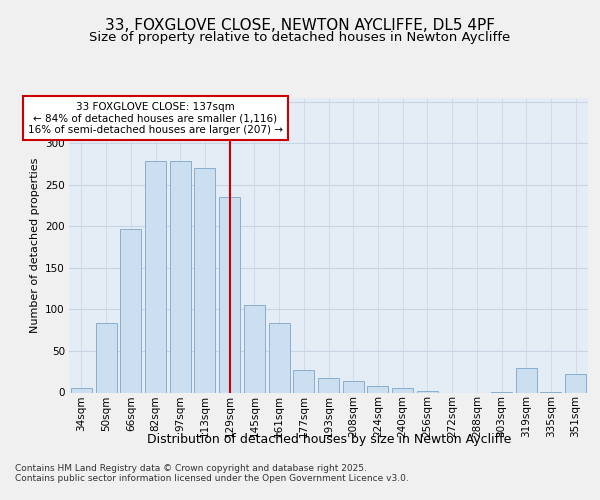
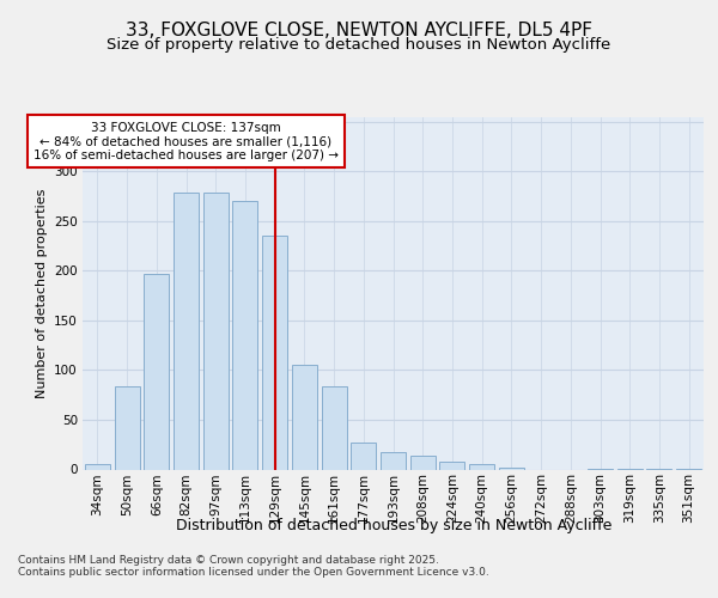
319sqm: 30 -> 1
351sqm: 22 -> 1
